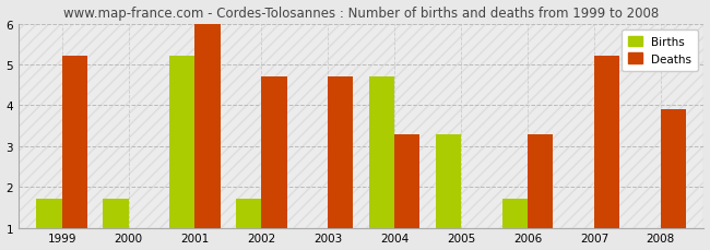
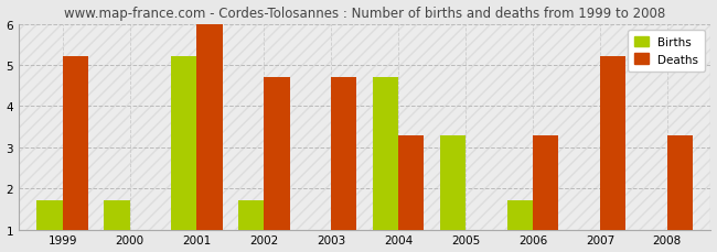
Deaths/2008: 3.9 -> 3.3
